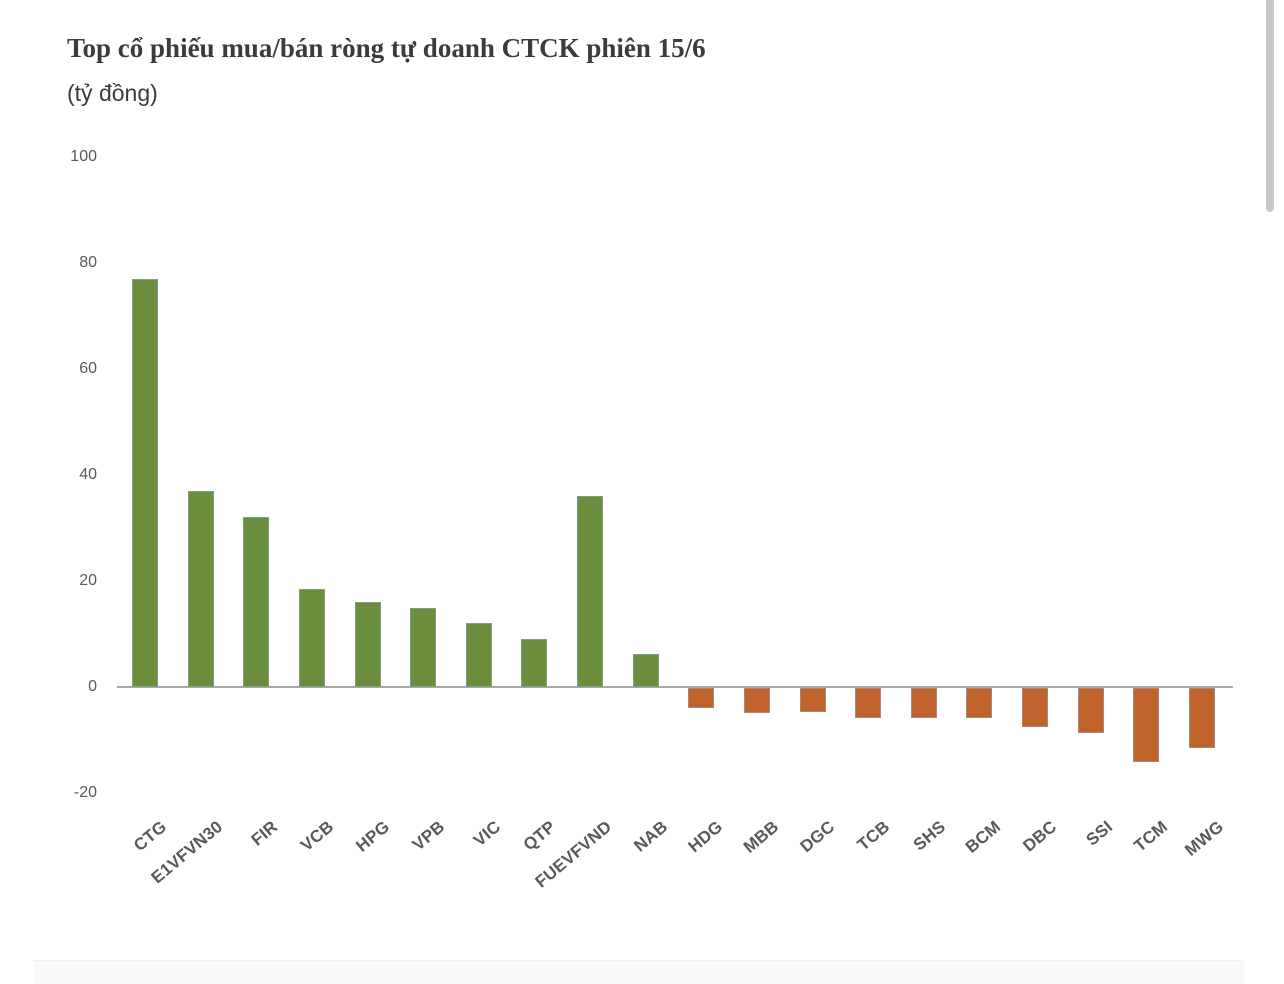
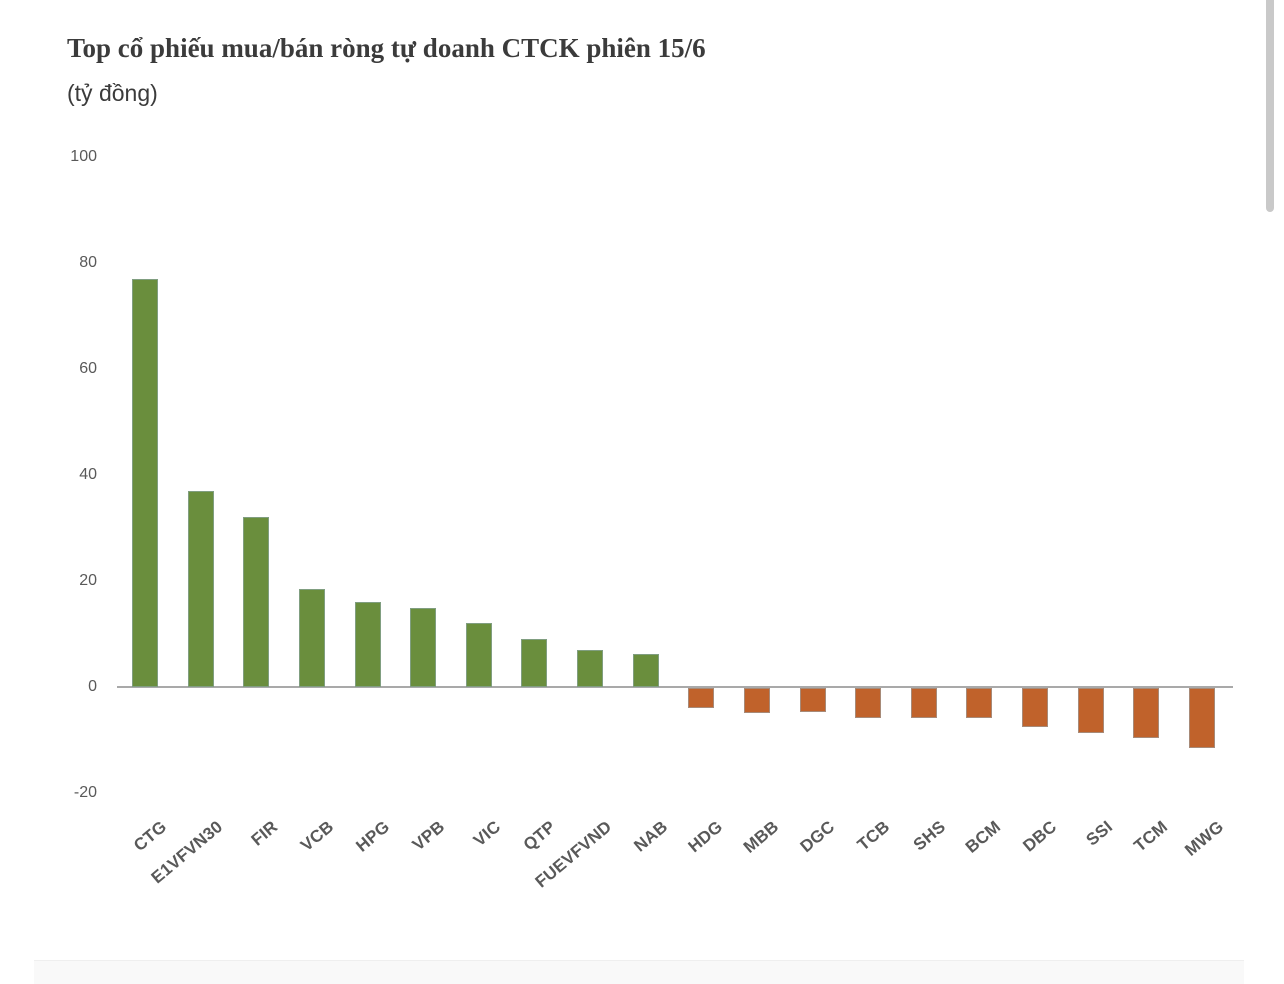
FUEVFVND: 36 -> 7
TCM: -14 -> -10
